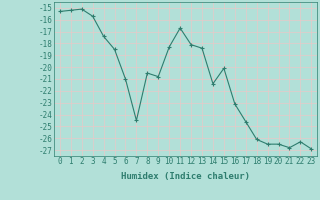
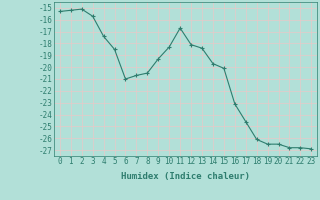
7: -24.5 -> -20.7
9: -20.8 -> -19.3
14: -21.4 -> -19.7
22: -26.3 -> -26.8
